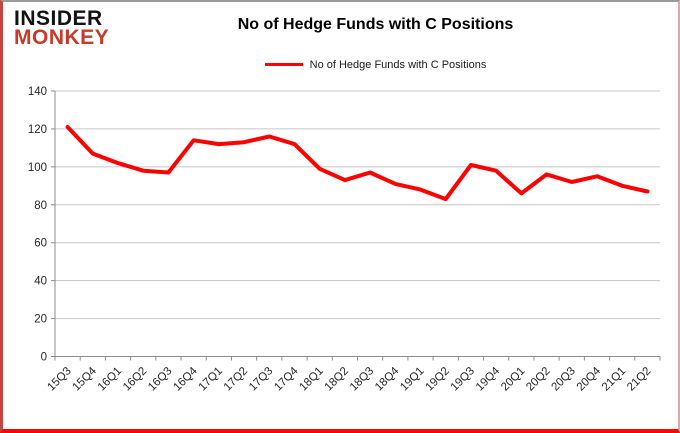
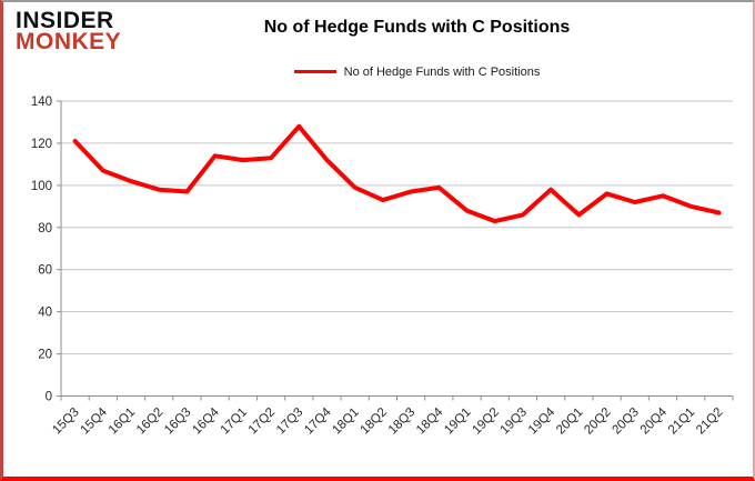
17Q3: 116 -> 128
18Q4: 91 -> 99
19Q3: 101 -> 86
